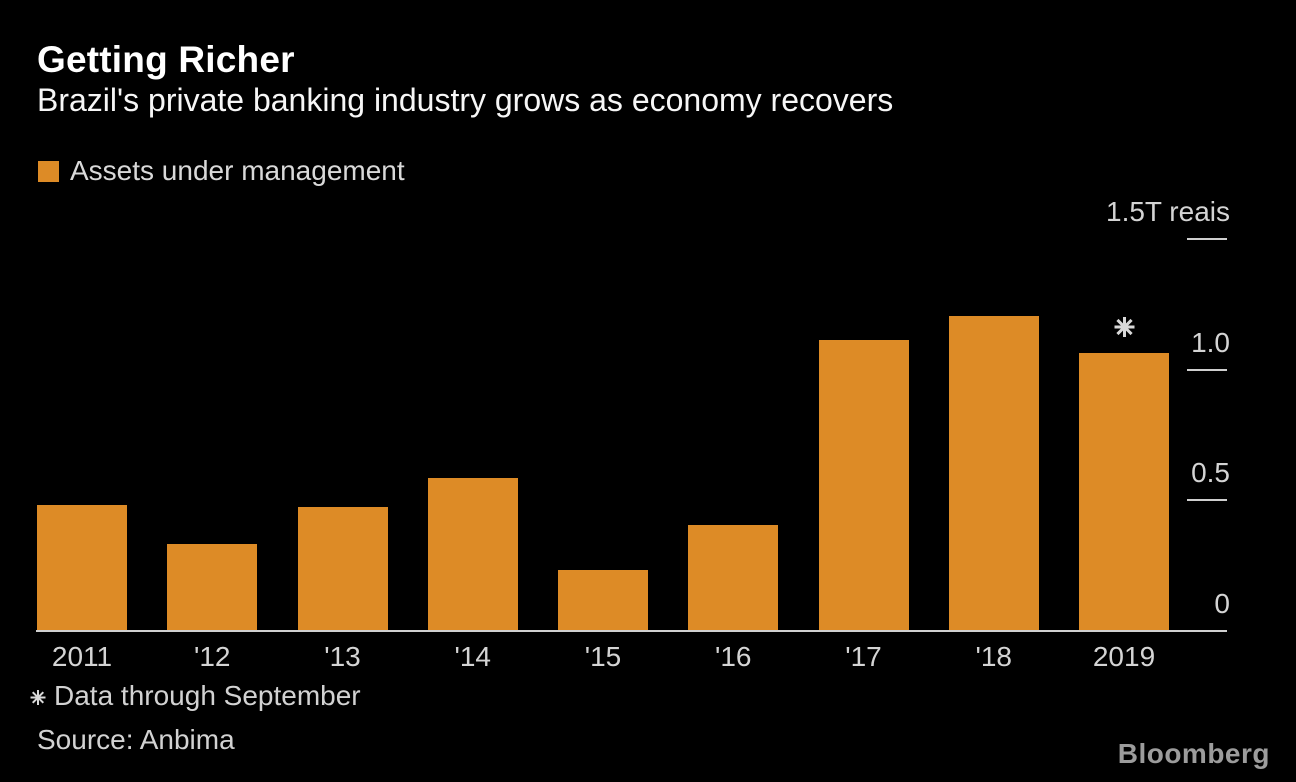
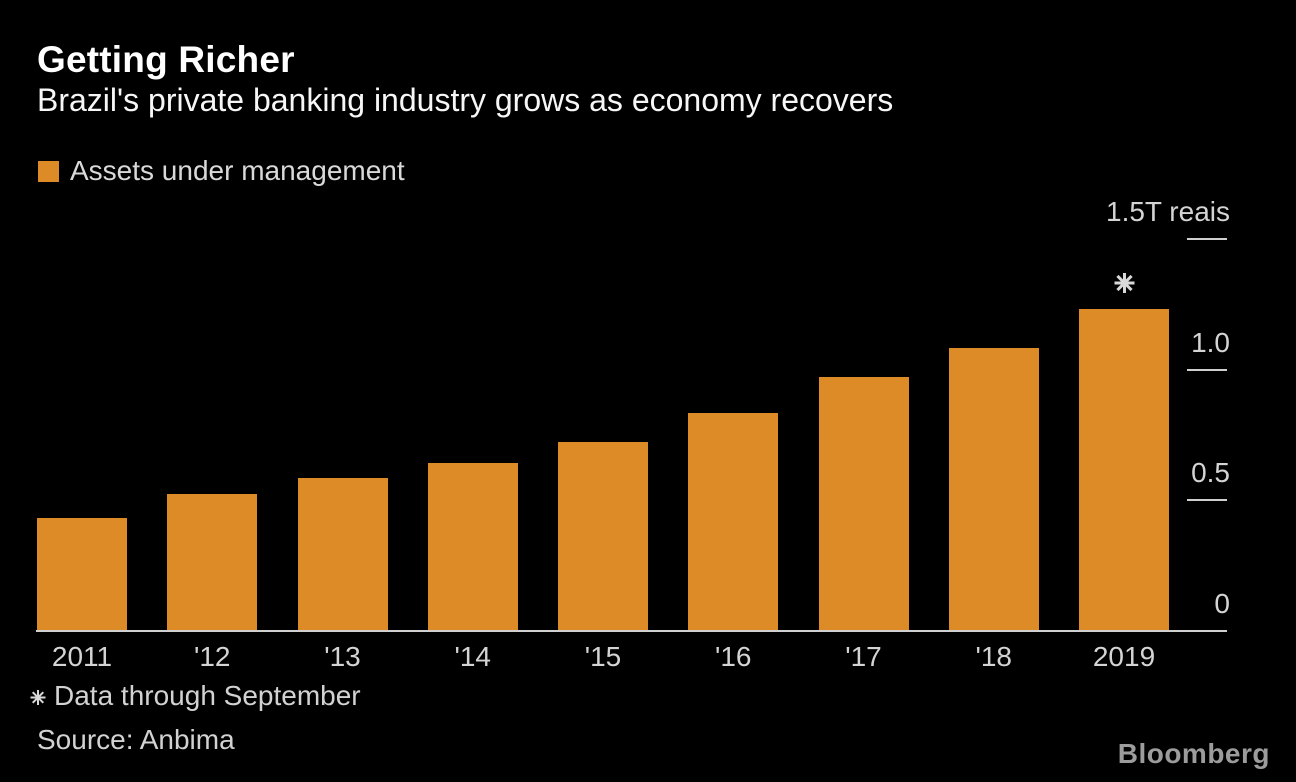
2011: 0.48 -> 0.43
'12: 0.33 -> 0.52
'13: 0.47 -> 0.58
'14: 0.58 -> 0.64
'15: 0.23 -> 0.72
'16: 0.40 -> 0.83
'17: 1.11 -> 0.97
'18: 1.20 -> 1.08
2019: 1.06 -> 1.23
